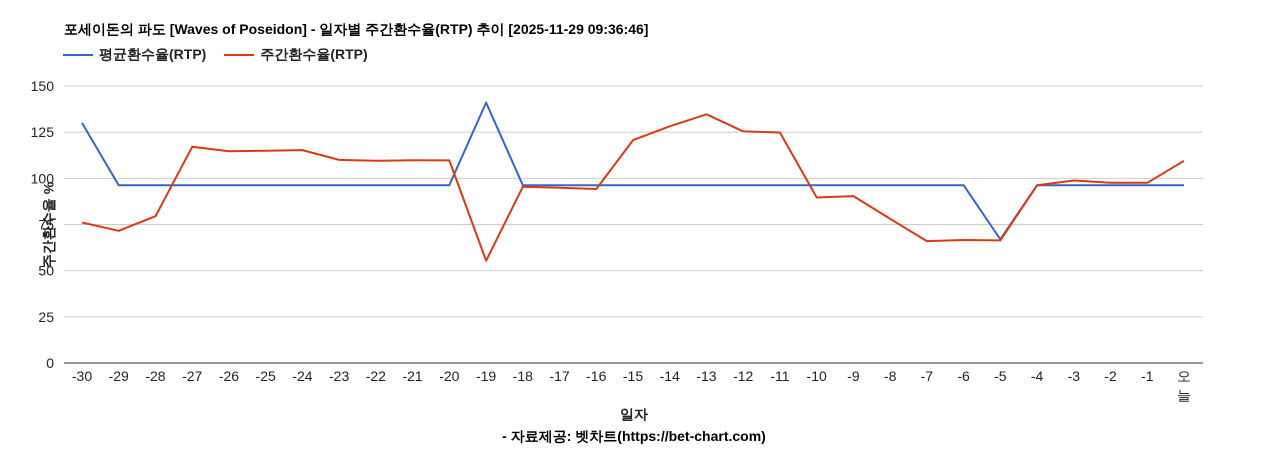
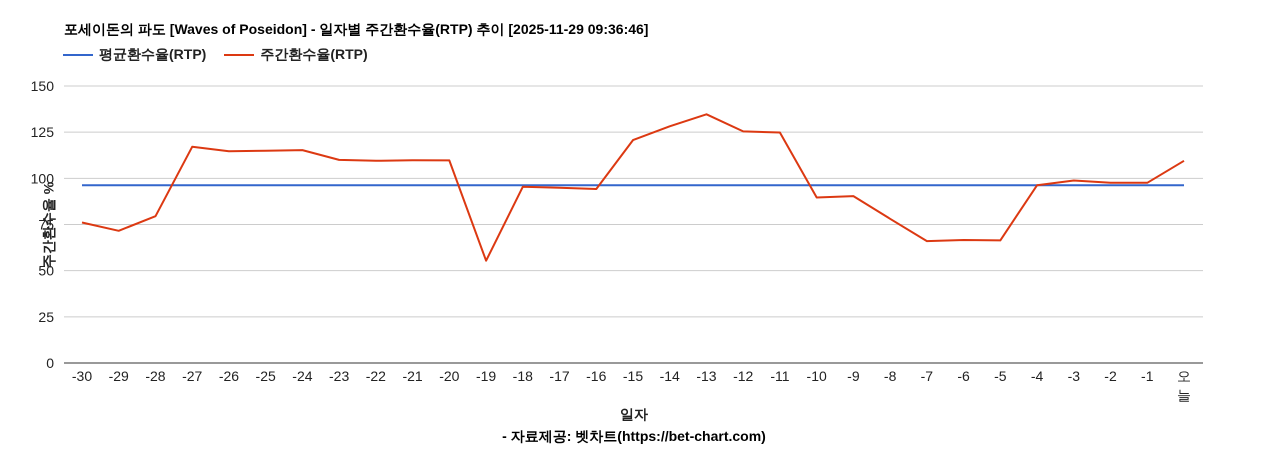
평균환수율(RTP)/-30: 130 -> 96
평균환수율(RTP)/-19: 141 -> 96
평균환수율(RTP)/-5: 67 -> 96
